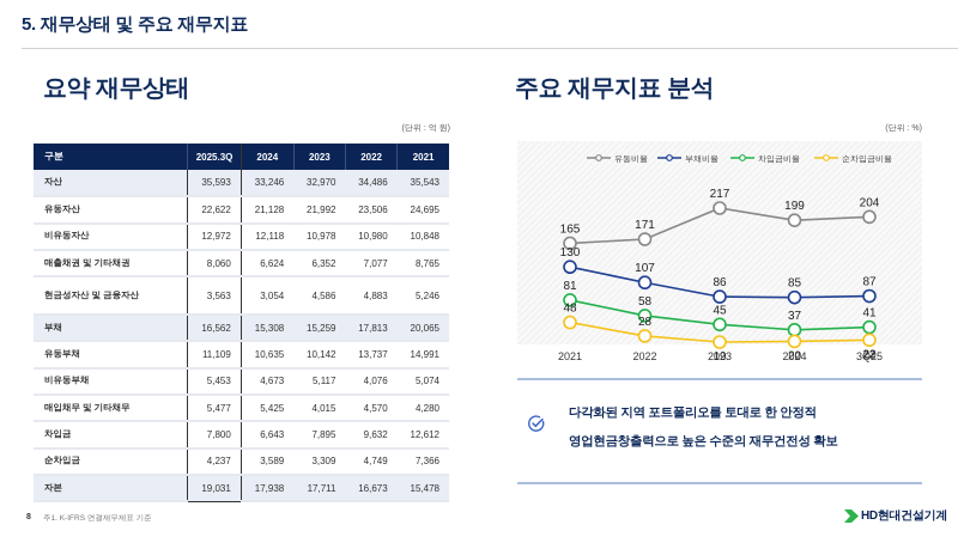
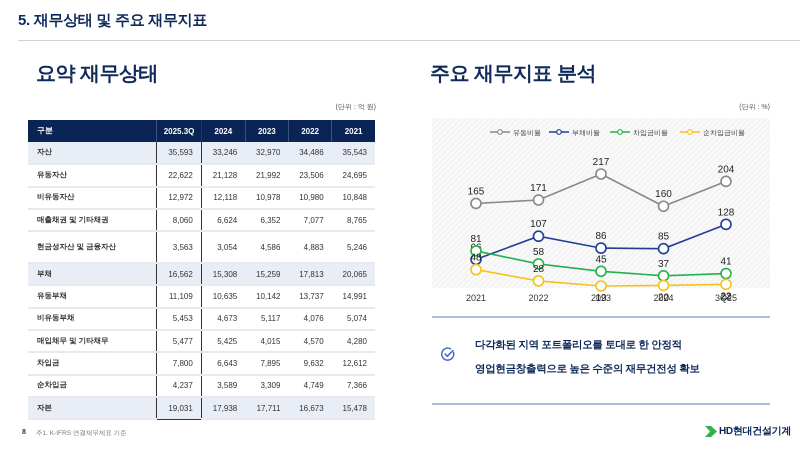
부채비율/2021: 130 -> 66
유동비율/2024: 199 -> 160
부채비율/3Q25: 87 -> 128
